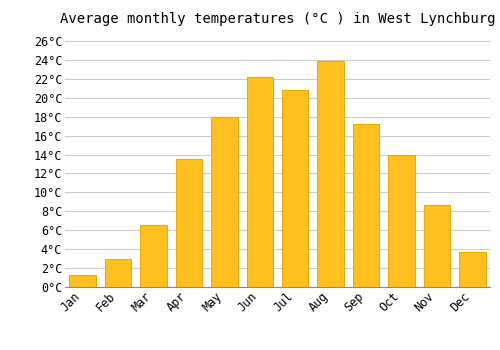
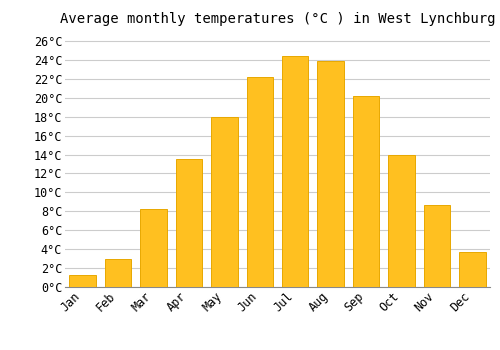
Mar: 6.6°C -> 8.2°C
Jul: 20.8°C -> 24.4°C
Sep: 17.2°C -> 20.2°C
